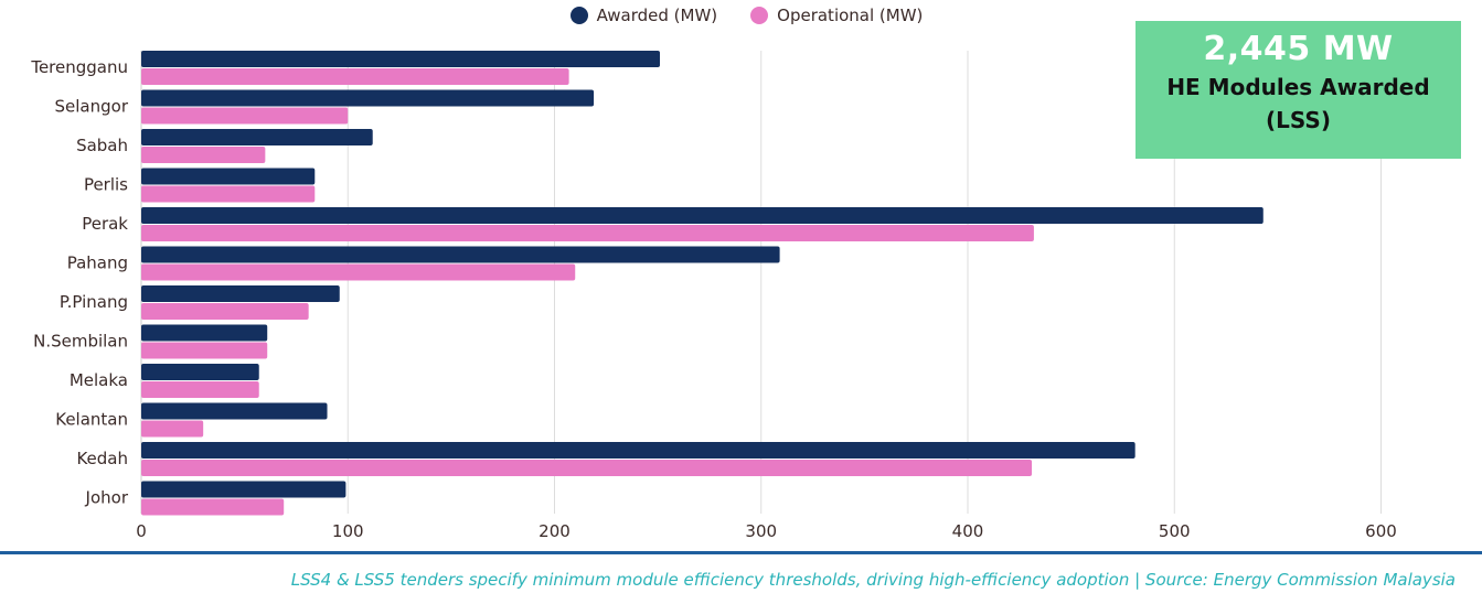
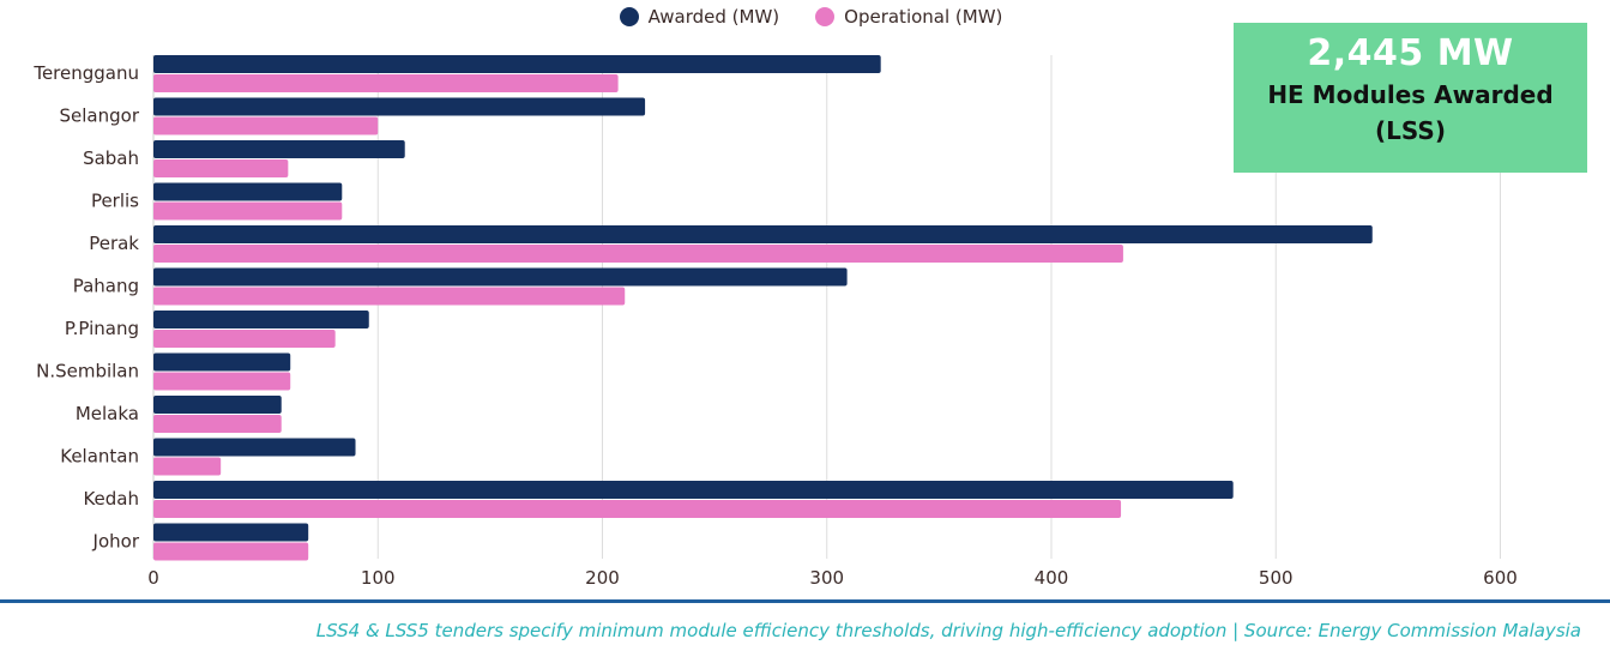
Awarded (MW)/Terengganu: 251 -> 324
Awarded (MW)/Johor: 99 -> 69
